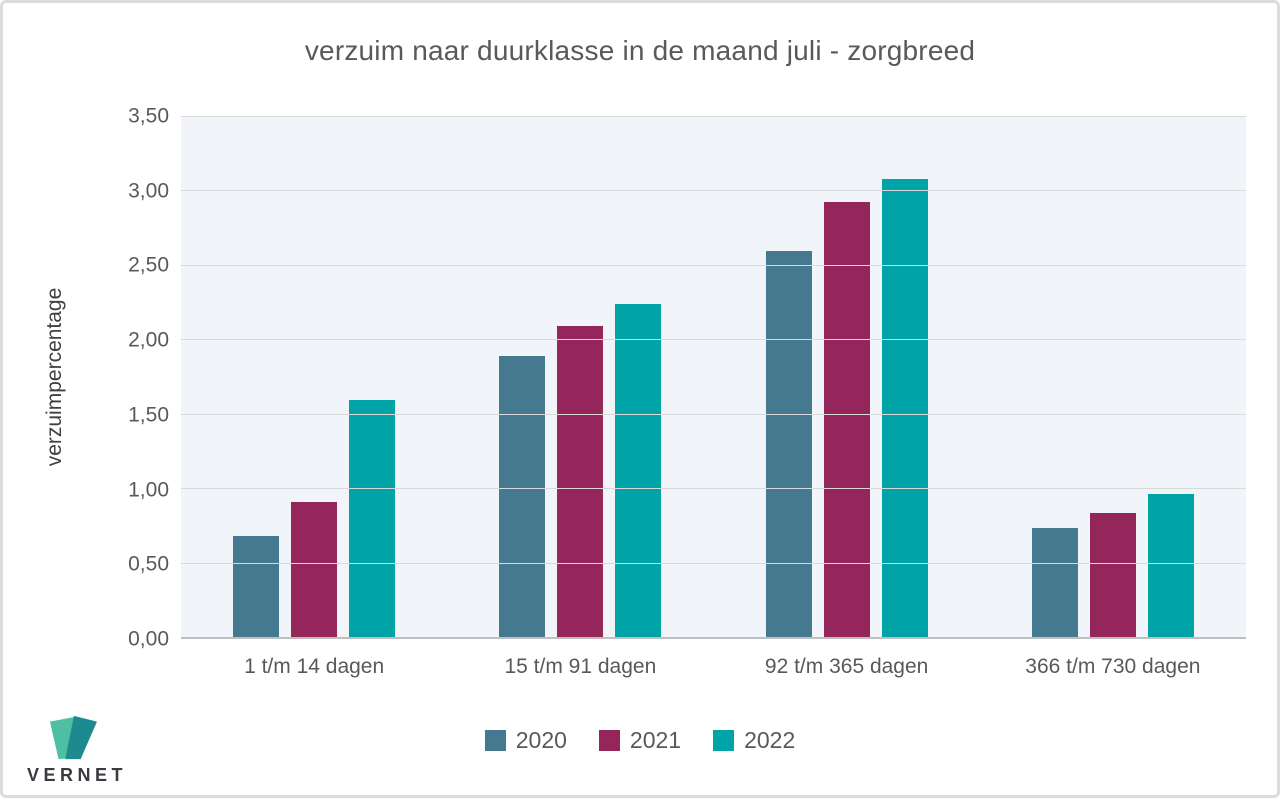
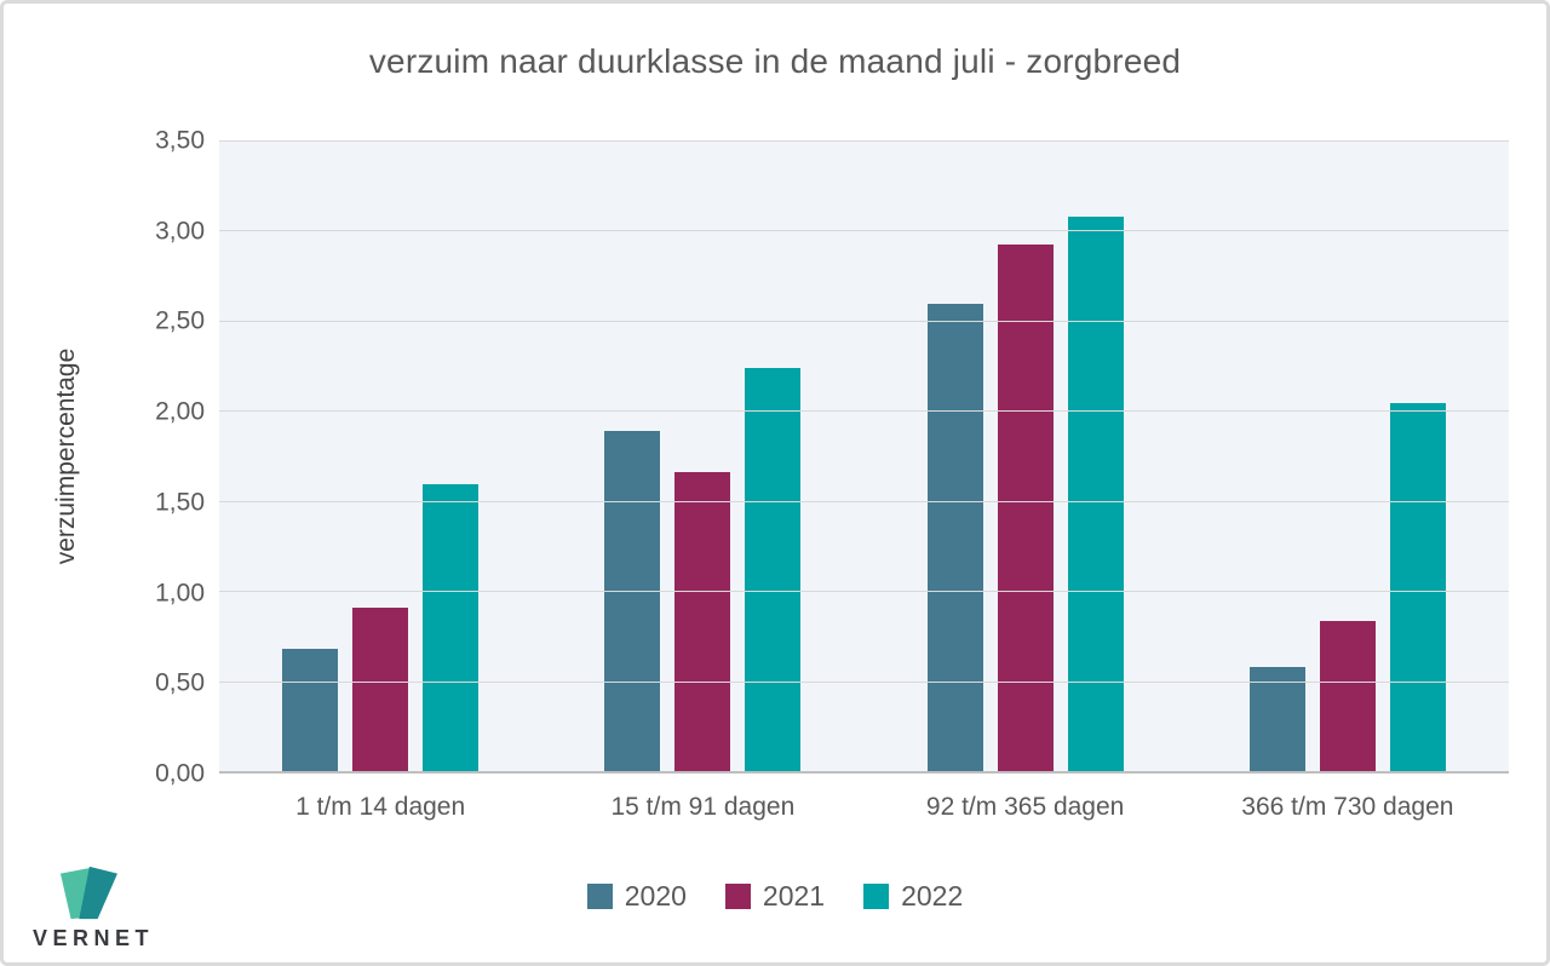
2021/15 t/m 91 dagen: 2,09 -> 1,66
2020/366 t/m 730 dagen: 0,73 -> 0,58
2022/366 t/m 730 dagen: 0,96 -> 2,04
